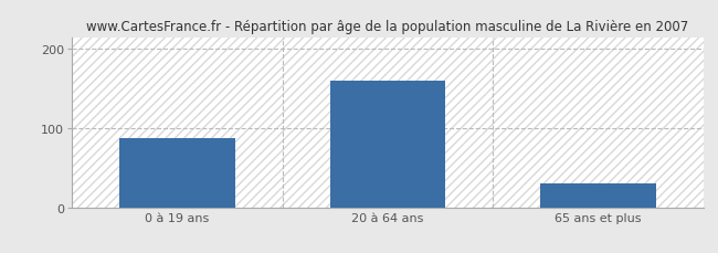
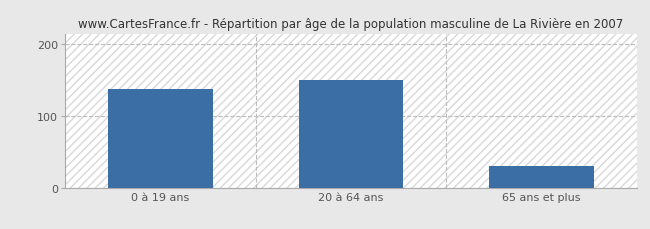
0 à 19 ans: 88 -> 138
20 à 64 ans: 160 -> 150
